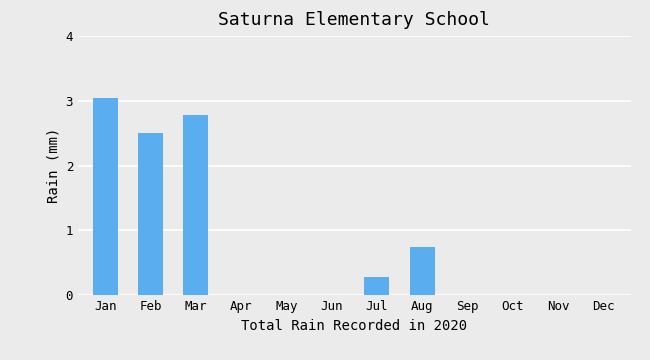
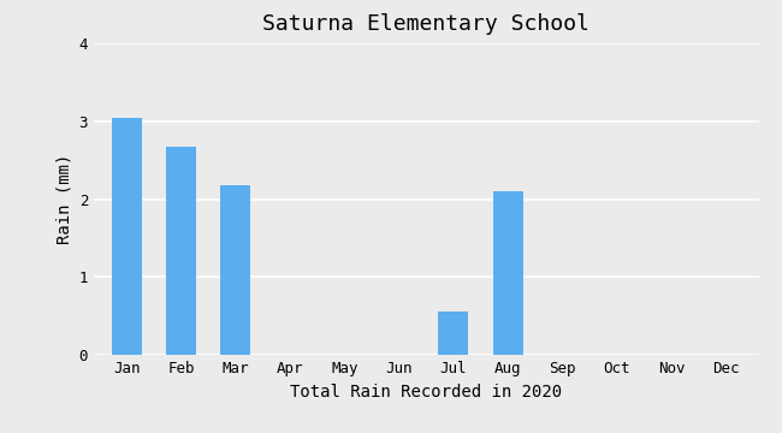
Feb: 2.50 -> 2.68
Mar: 2.78 -> 2.18
Jul: 0.28 -> 0.56
Aug: 0.75 -> 2.10
